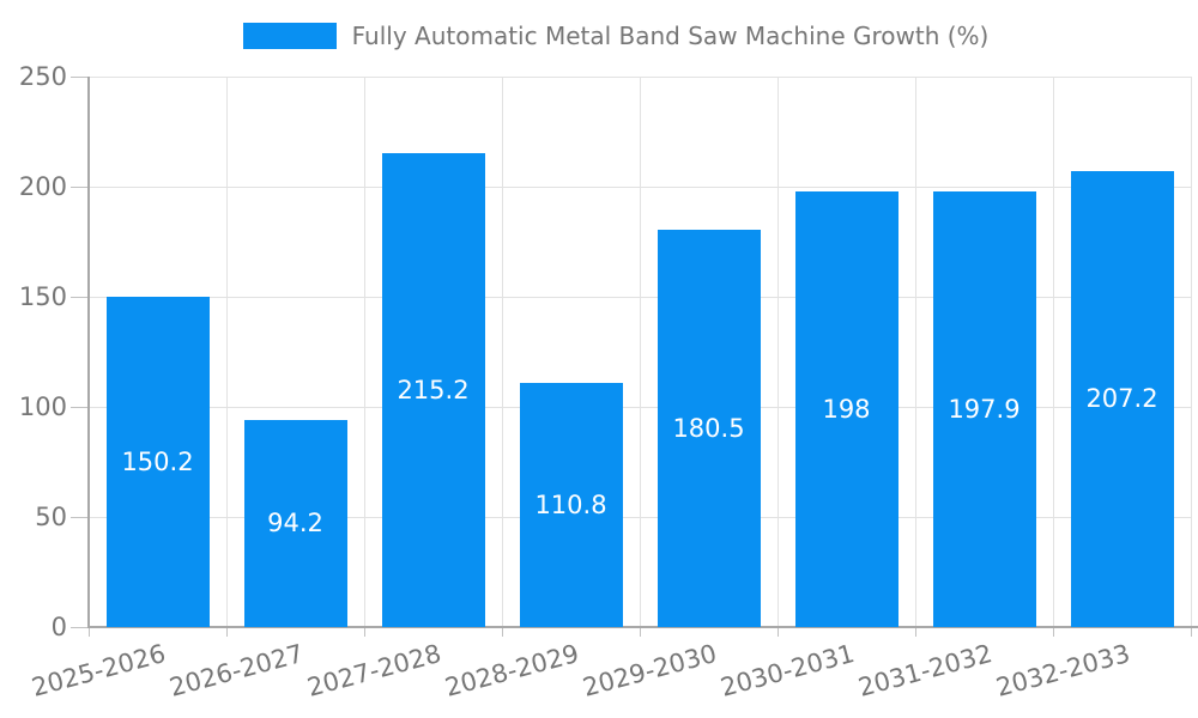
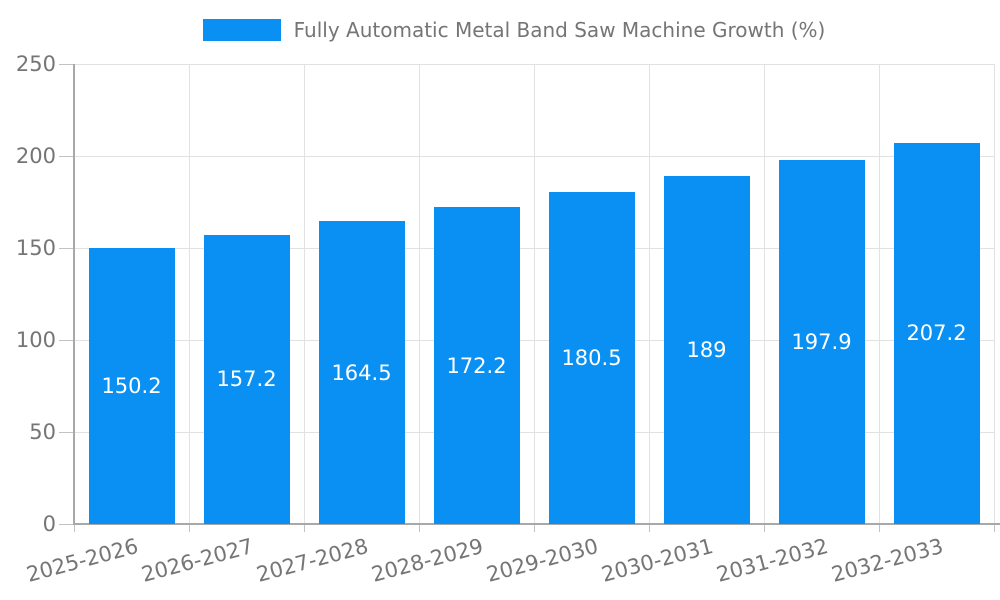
2026-2027: 94.2 -> 157.2
2027-2028: 215.2 -> 164.5
2028-2029: 110.8 -> 172.2
2030-2031: 198 -> 189
